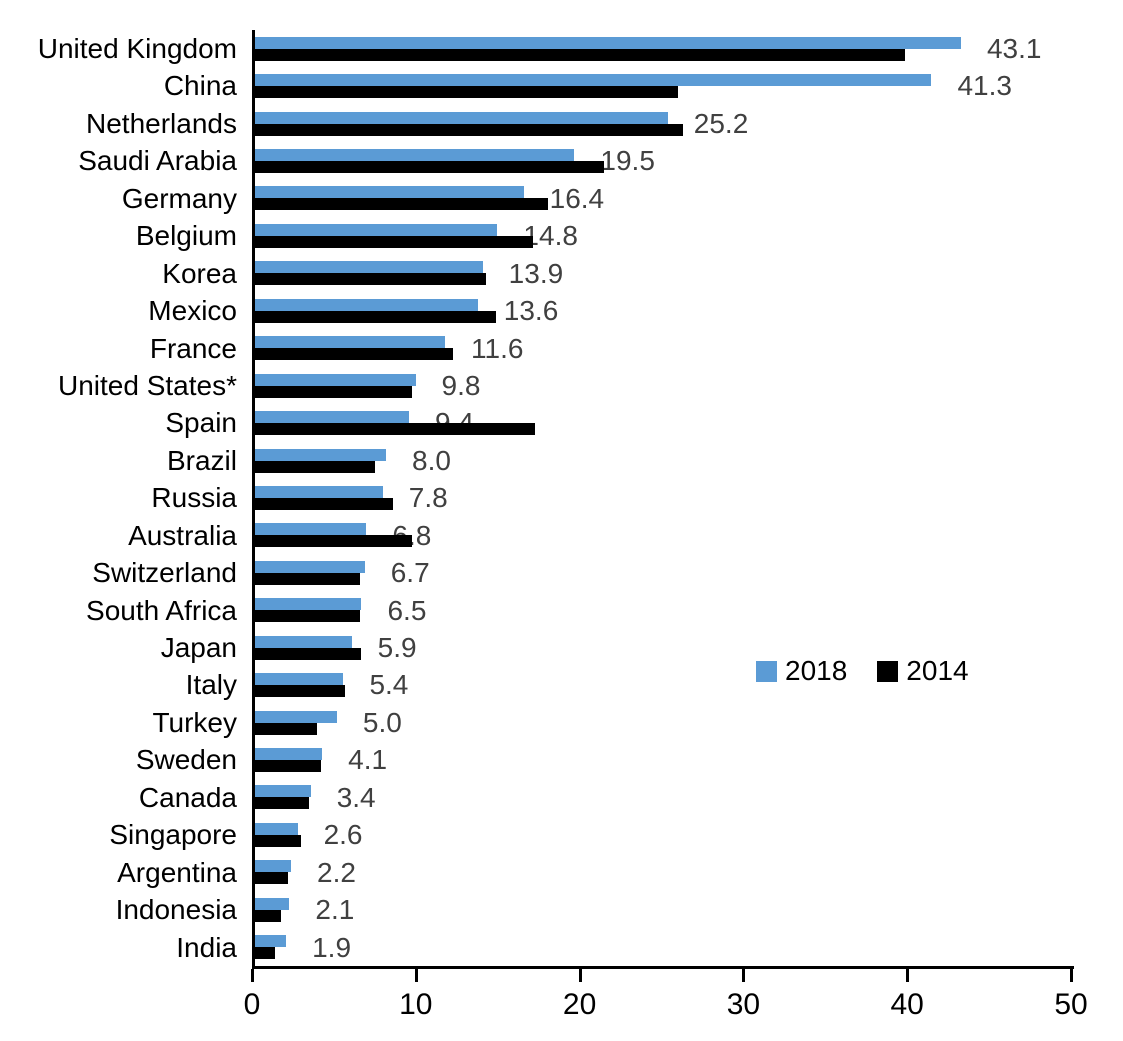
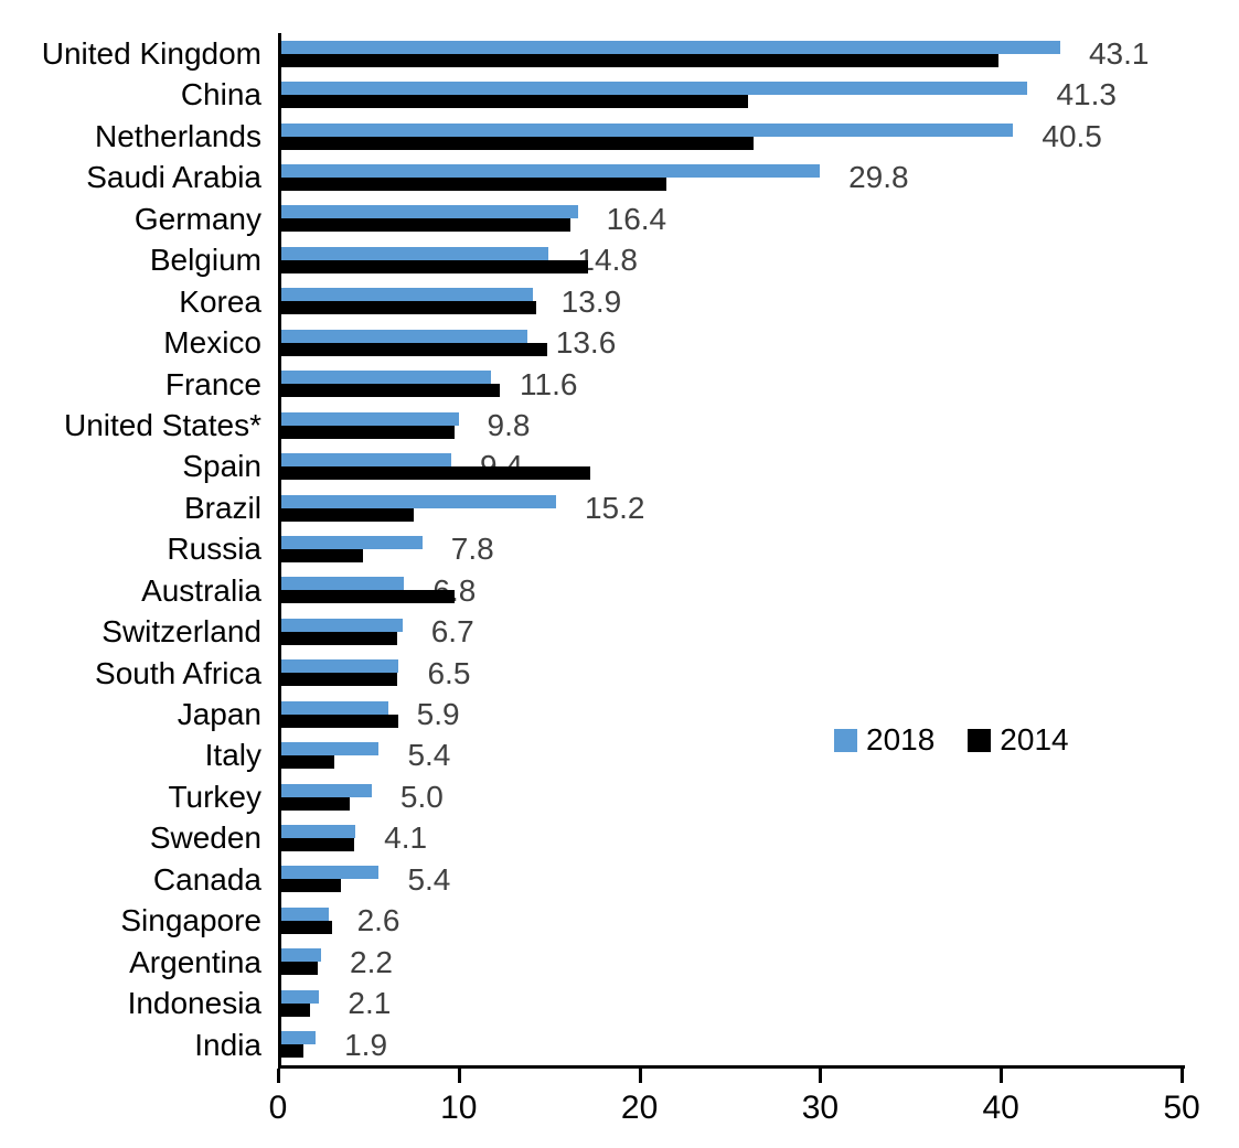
2018/Netherlands: 25.2 -> 40.5
2018/Saudi Arabia: 19.5 -> 29.8
2014/Germany: 17.9 -> 16.0
2018/Brazil: 8.0 -> 15.2
2014/Russia: 8.4 -> 4.5
2014/Italy: 5.5 -> 2.9
2018/Canada: 3.4 -> 5.4
